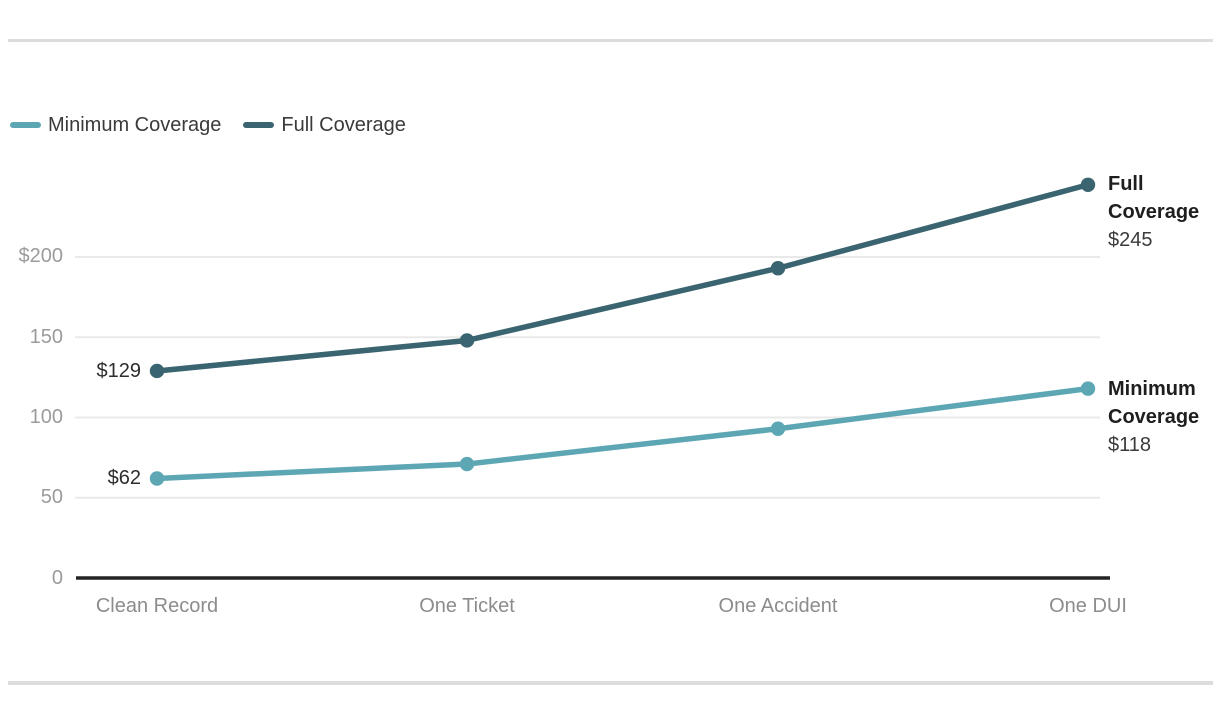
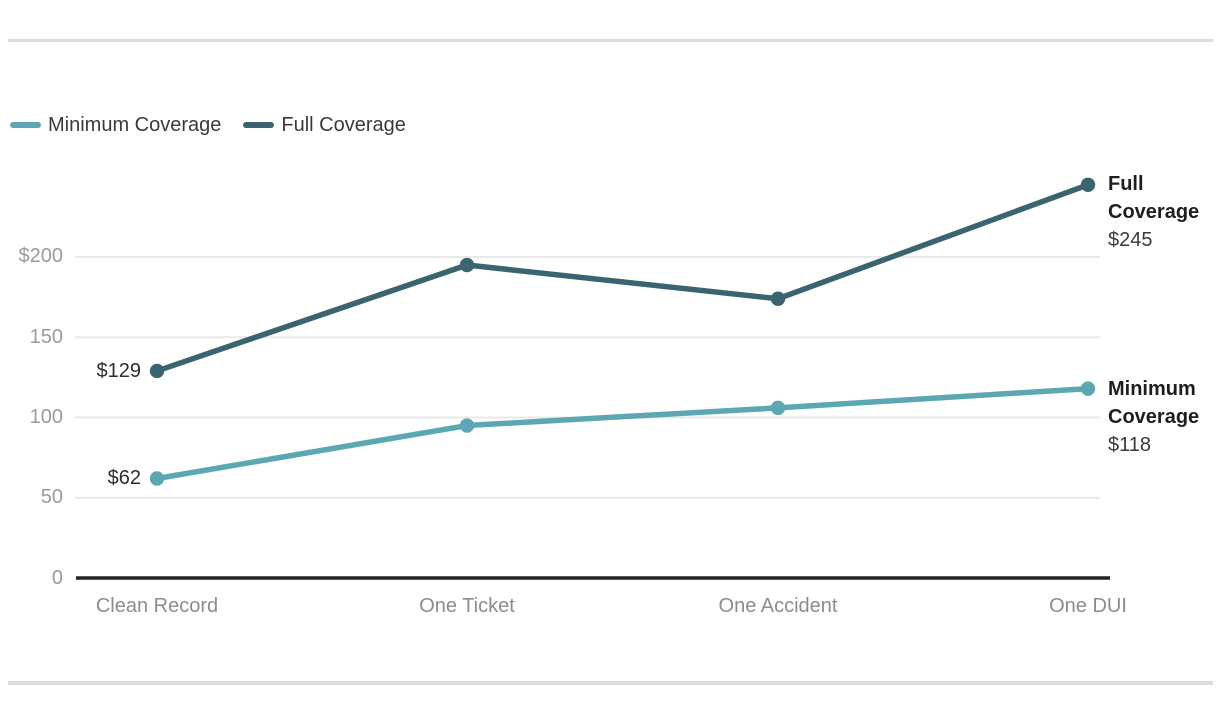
Minimum Coverage/One Ticket: $71 -> $95
Full Coverage/One Ticket: $148 -> $195
Minimum Coverage/One Accident: $93 -> $106
Full Coverage/One Accident: $193 -> $174
